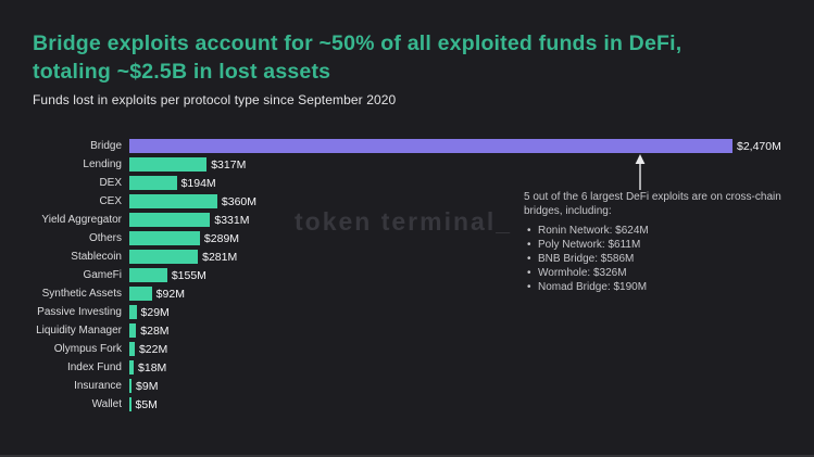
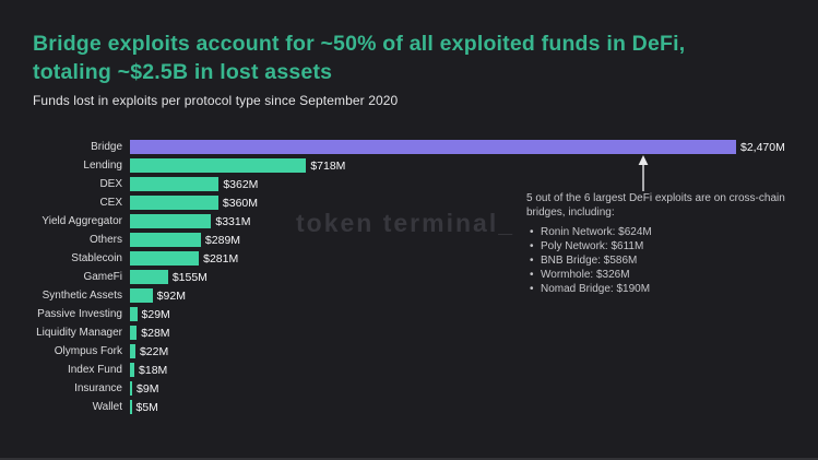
Lending: $317M -> $718M
DEX: $194M -> $362M
